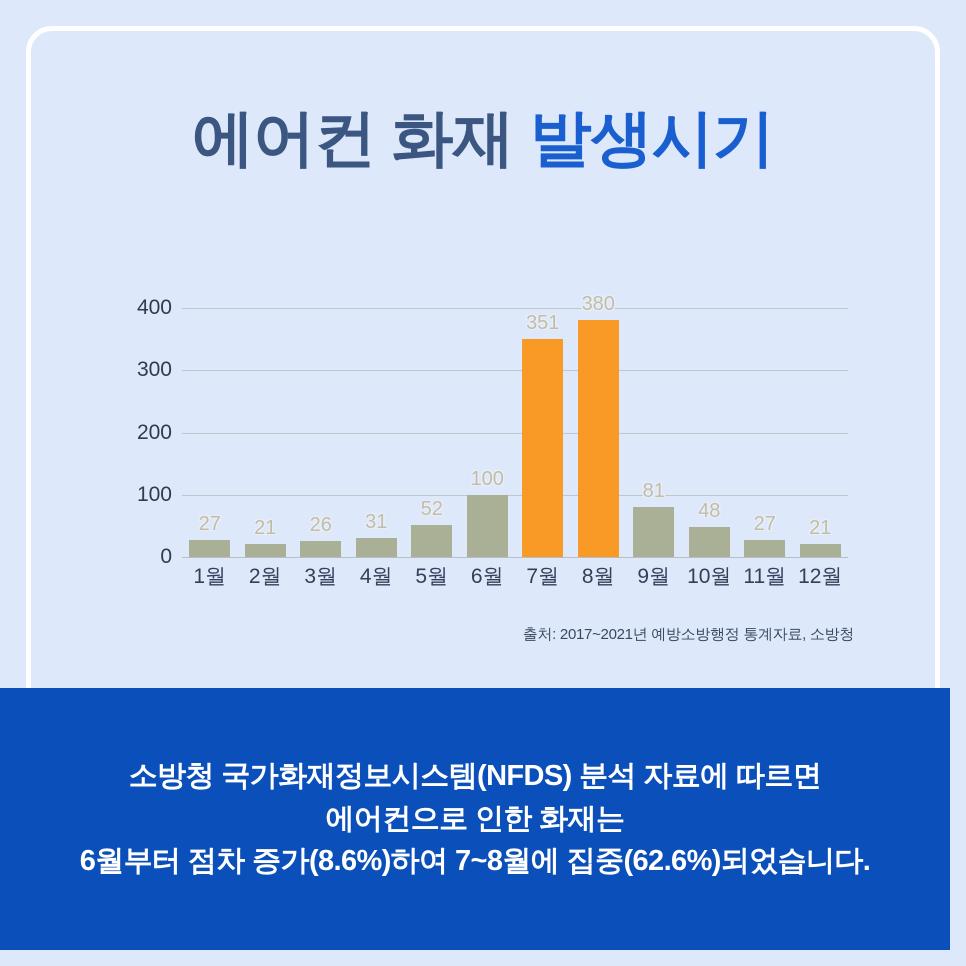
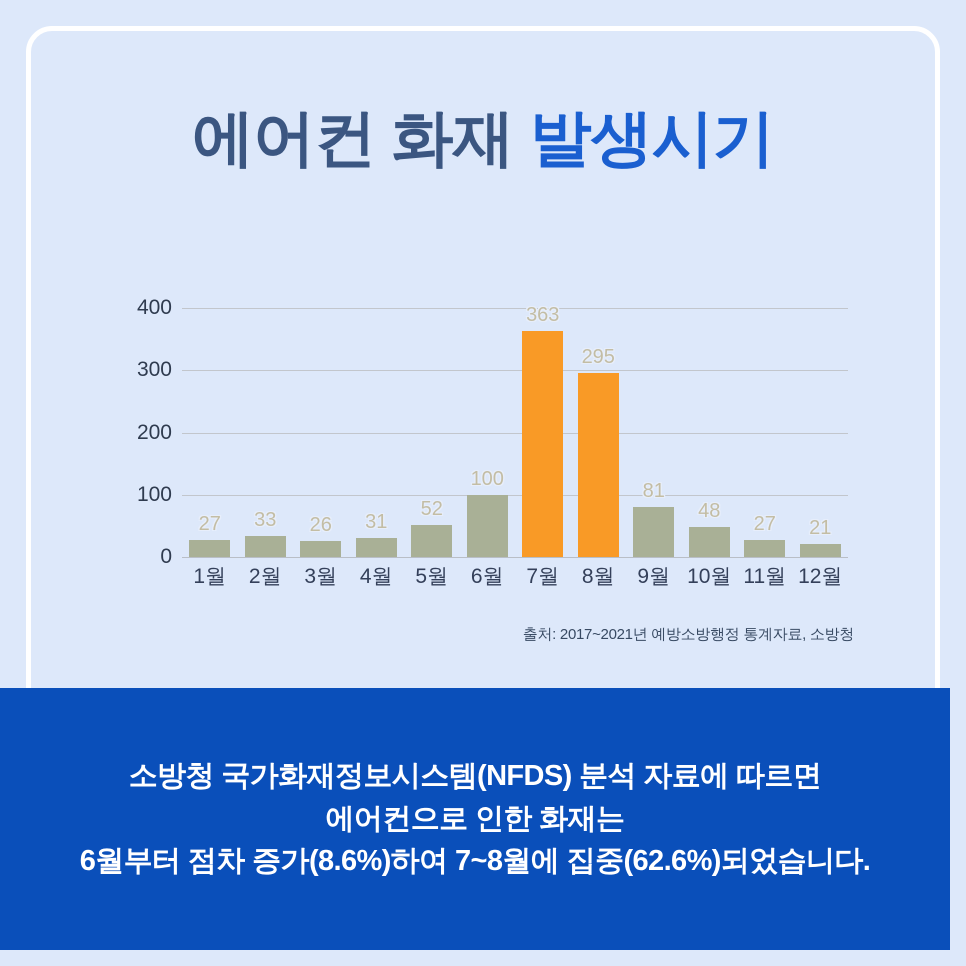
2월: 21 -> 33
7월: 351 -> 363
8월: 380 -> 295
